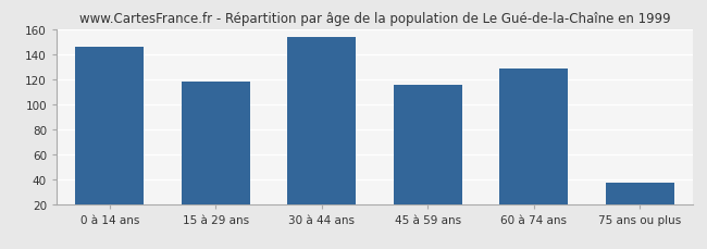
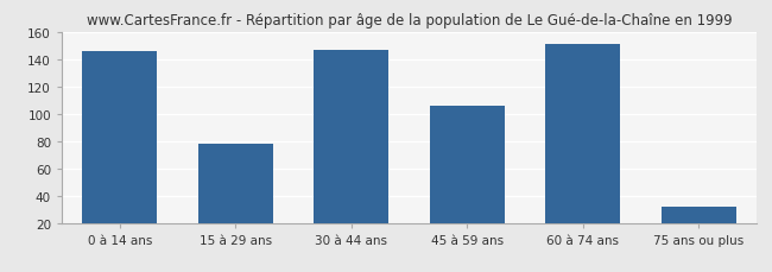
15 à 29 ans: 118 -> 78
30 à 44 ans: 154 -> 147
45 à 59 ans: 115 -> 106
60 à 74 ans: 128 -> 151
75 ans ou plus: 37 -> 32
